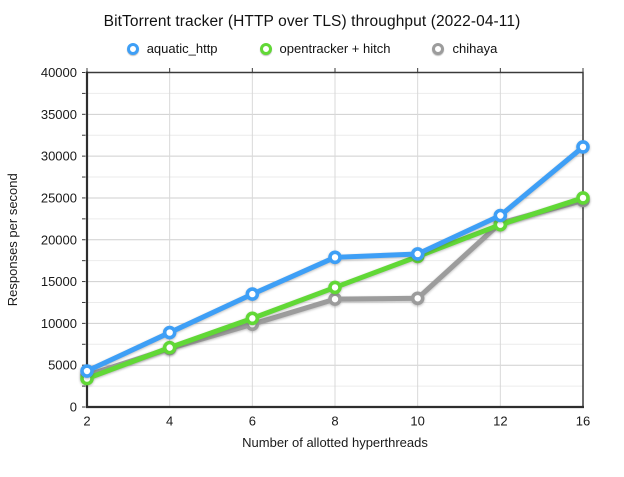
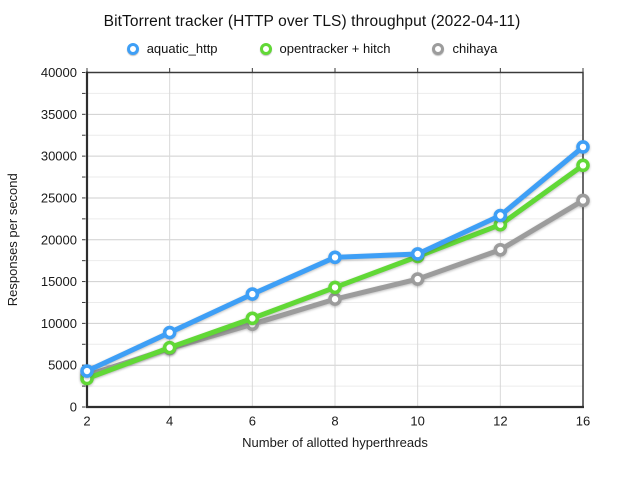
chihaya/10: 13000 -> 15000
chihaya/12: 22000 -> 19000
opentracker + hitch/16: 25000 -> 29000
